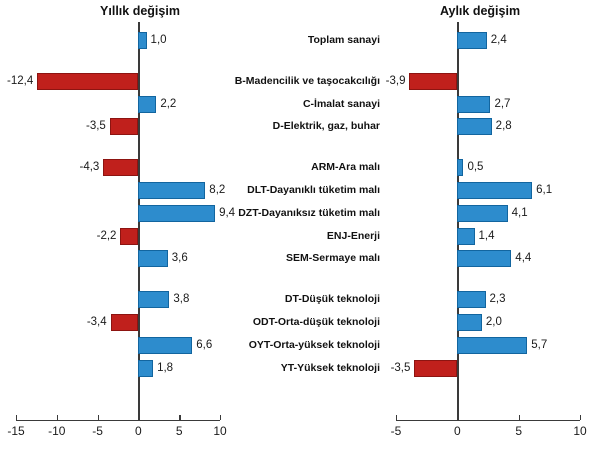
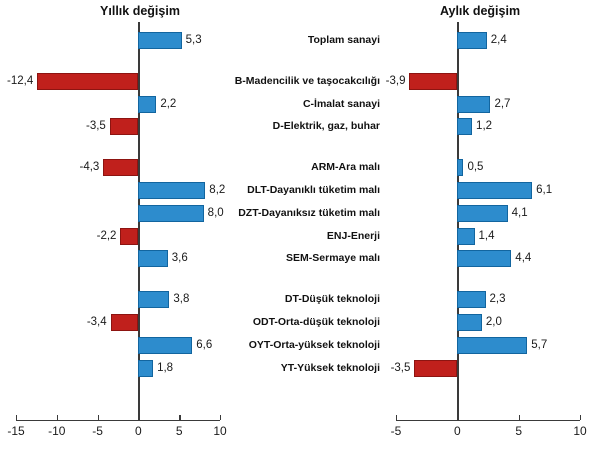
Yıllık değişim/Toplam sanayi: 1,0 -> 5,3
Yıllık değişim/DZT-Dayanıksız tüketim malı: 9,4 -> 8,0
Aylık değişim/D-Elektrik, gaz, buhar: 2,8 -> 1,2
